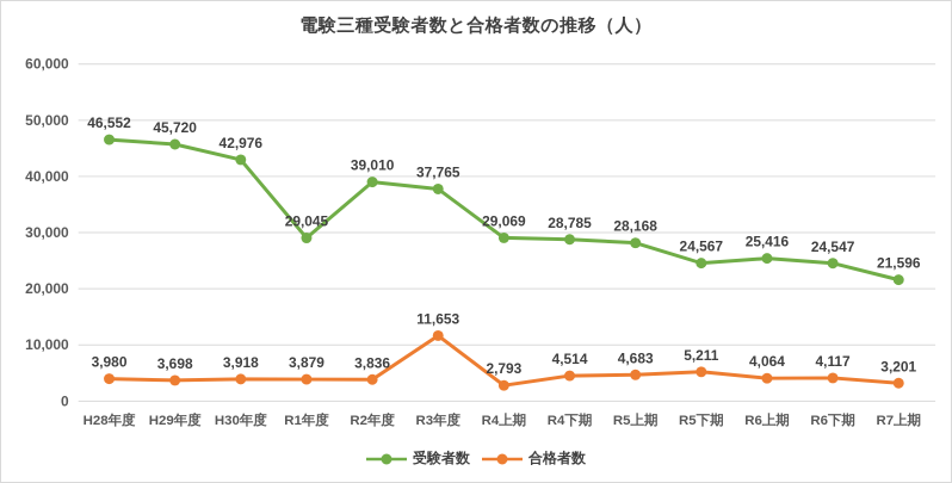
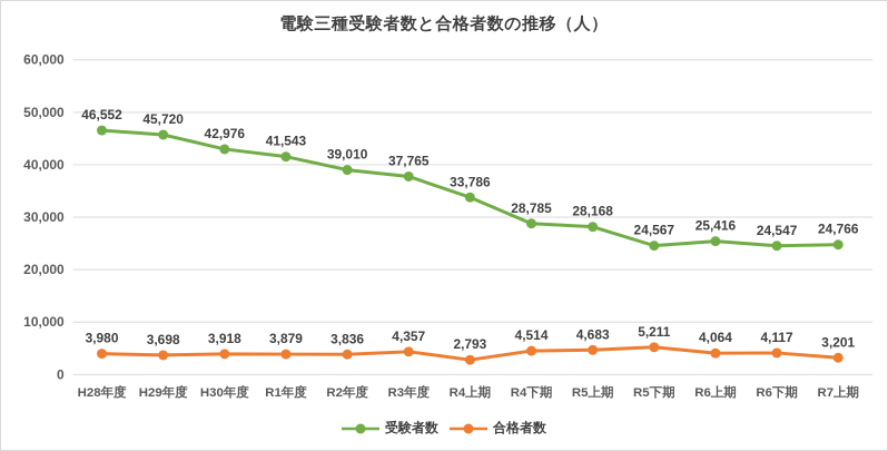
受験者数/R1年度: 29,045 -> 41,543
合格者数/R3年度: 11,653 -> 4,357
受験者数/R4上期: 29,069 -> 33,786
受験者数/R7上期: 21,596 -> 24,766
